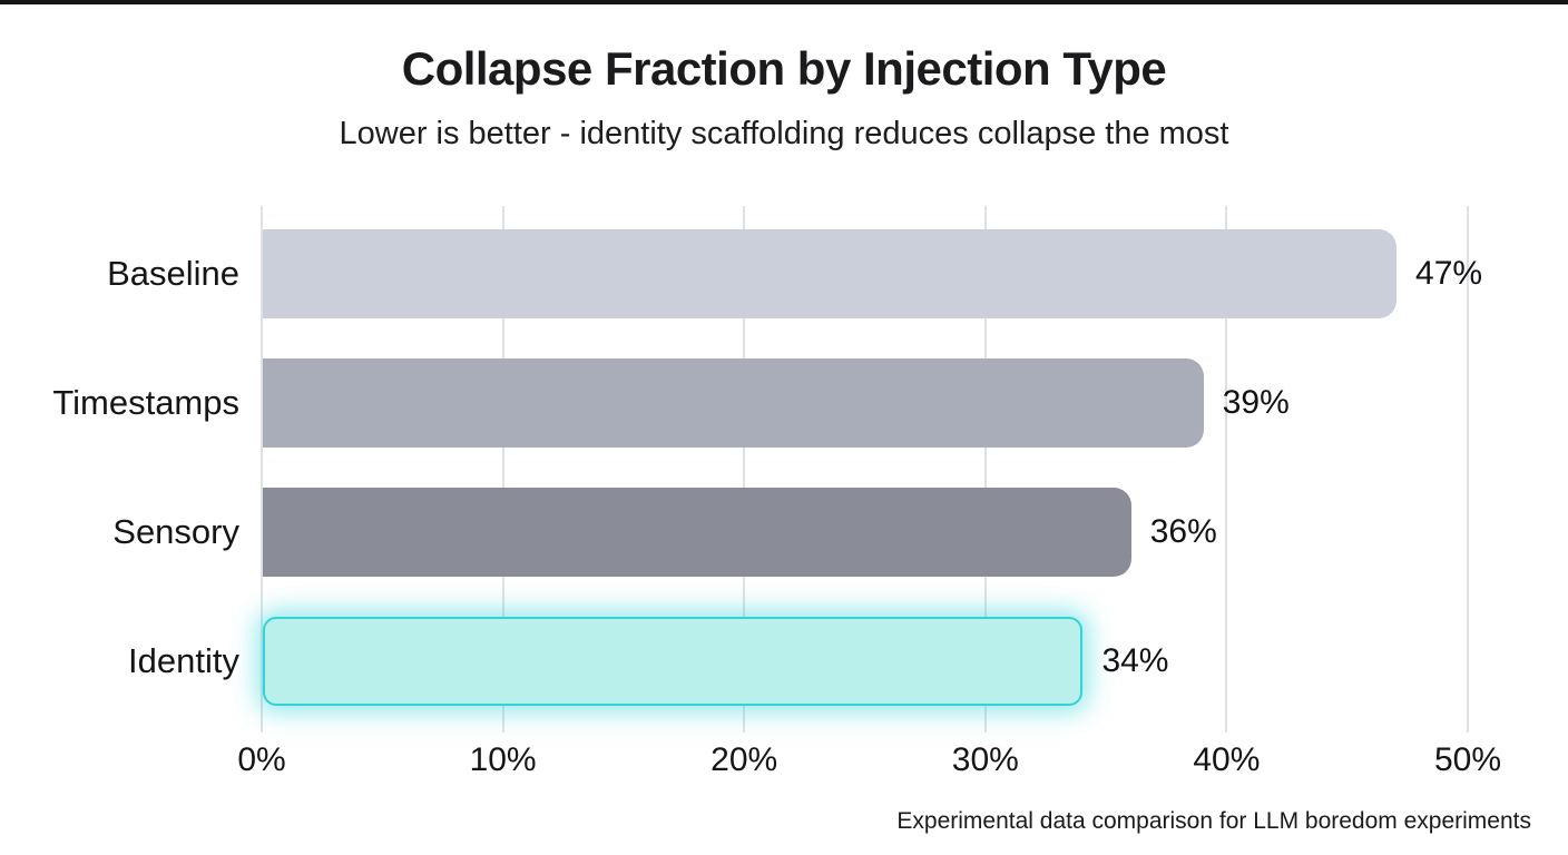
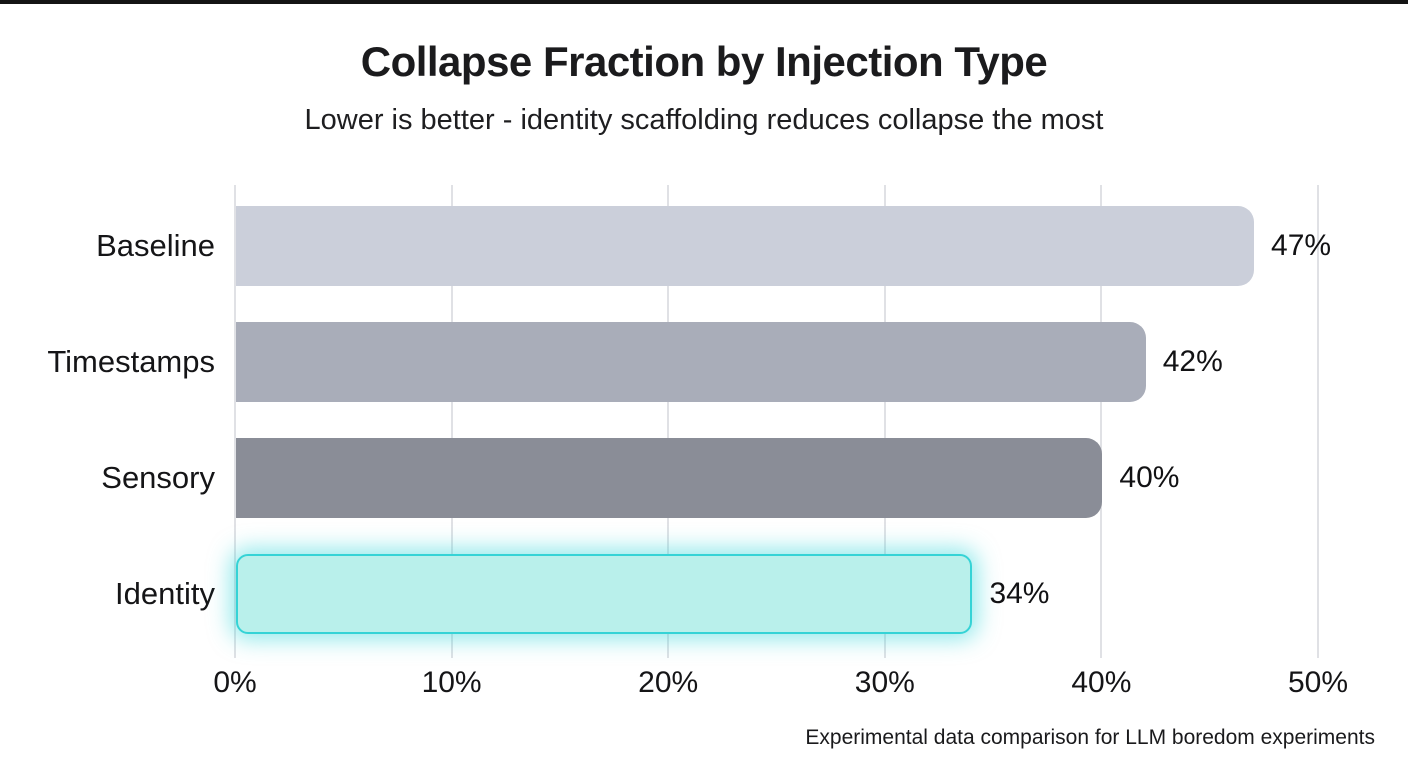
Timestamps: 39% -> 42%
Sensory: 36% -> 40%
